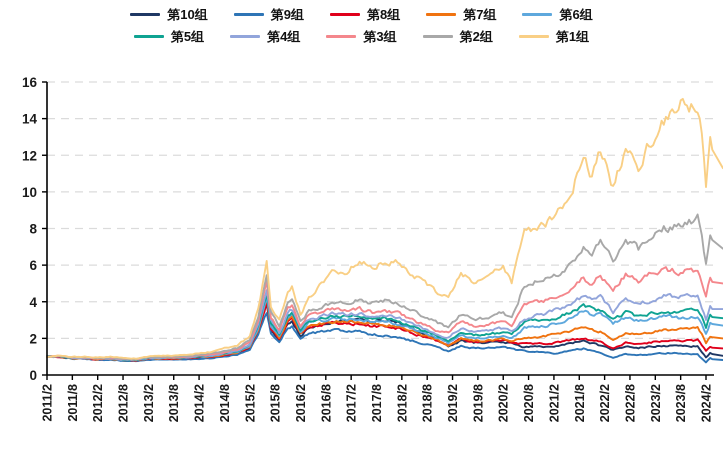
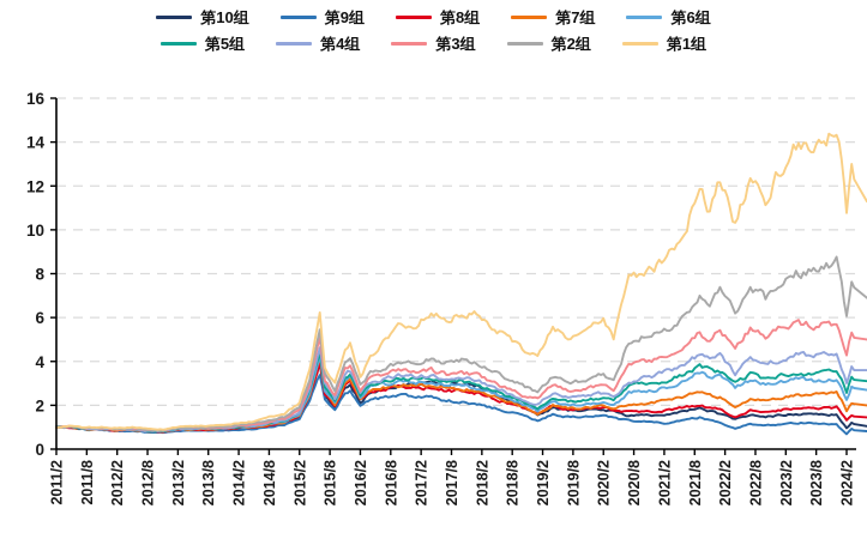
第1组/2023/8: 15.0 -> 13.9
第1组/2024/2: 10.1 -> 10.6
